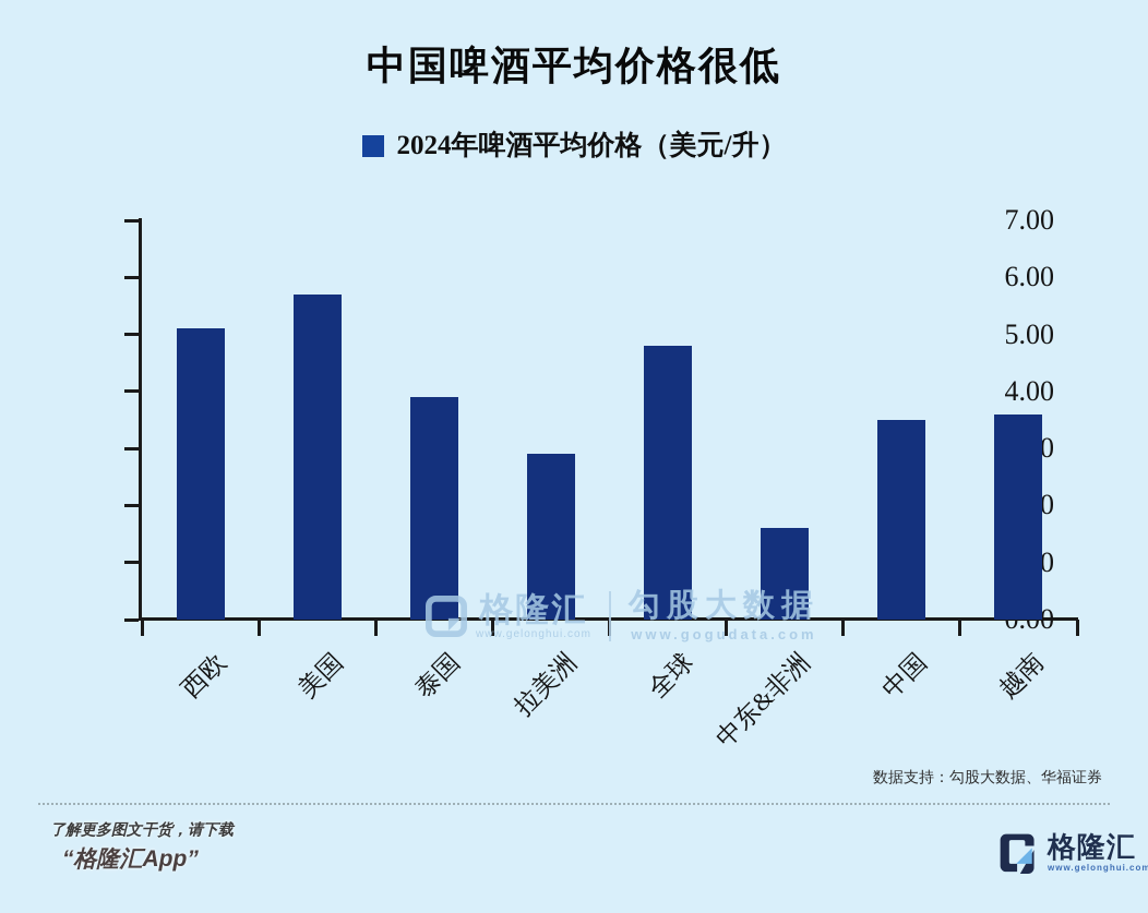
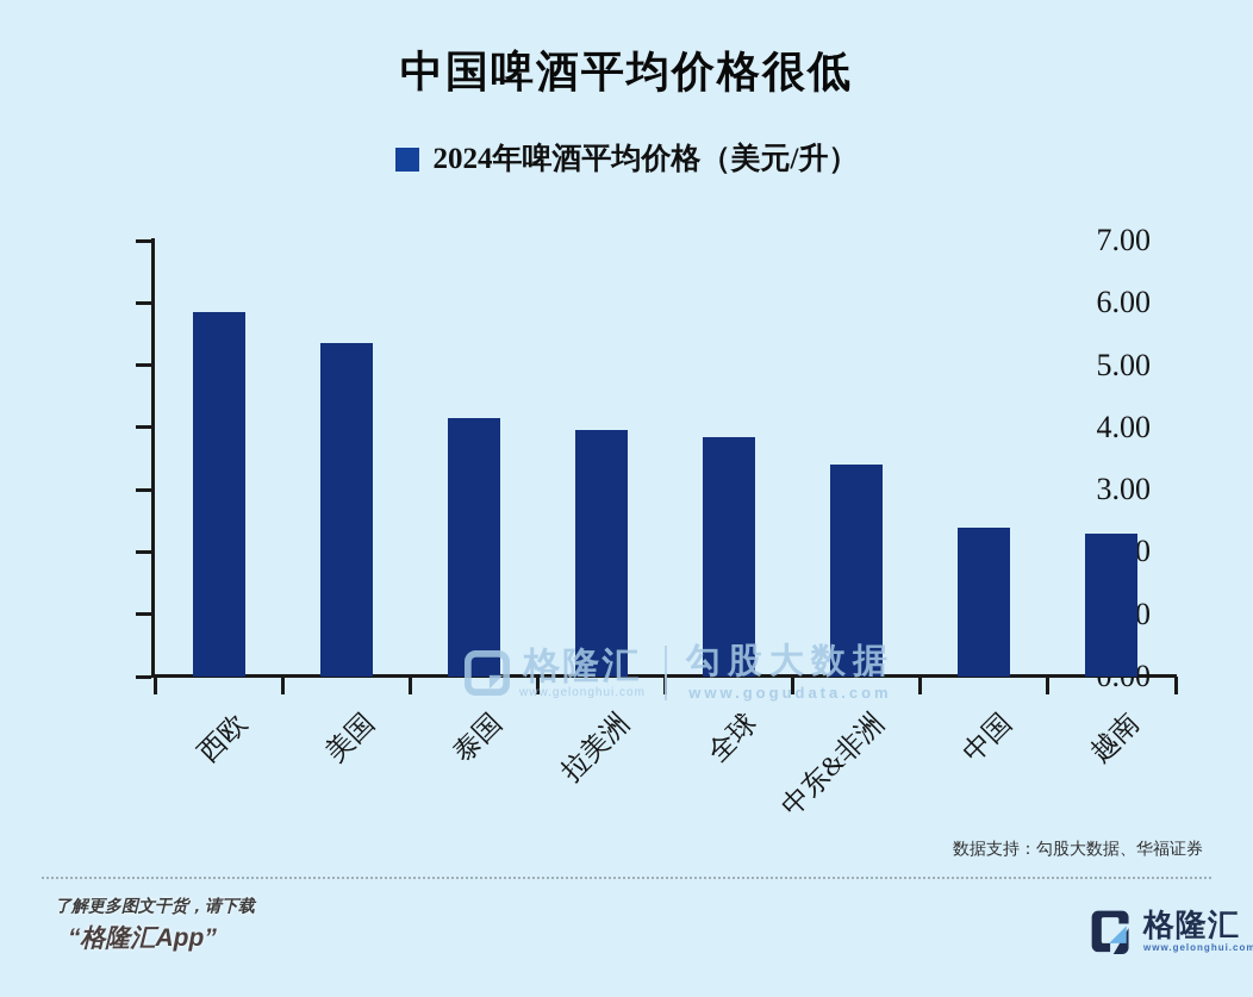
西欧: 5.1 -> 5.8
美国: 5.7 -> 5.3
泰国: 3.9 -> 4.2
拉美洲: 2.9 -> 4.0
全球: 4.8 -> 3.9
中东&非洲: 1.6 -> 3.4
中国: 3.5 -> 2.4
越南: 3.6 -> 2.3
